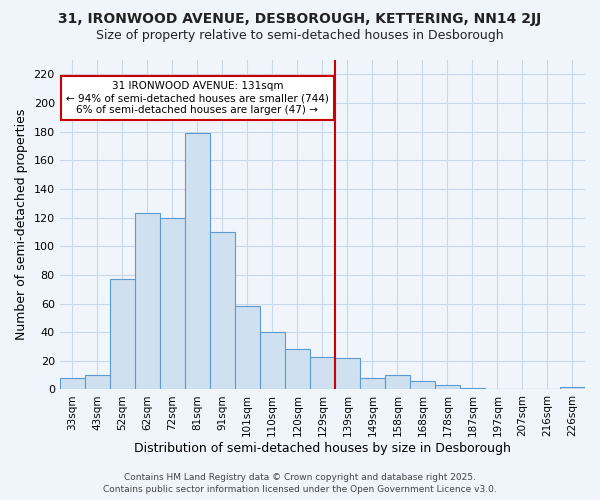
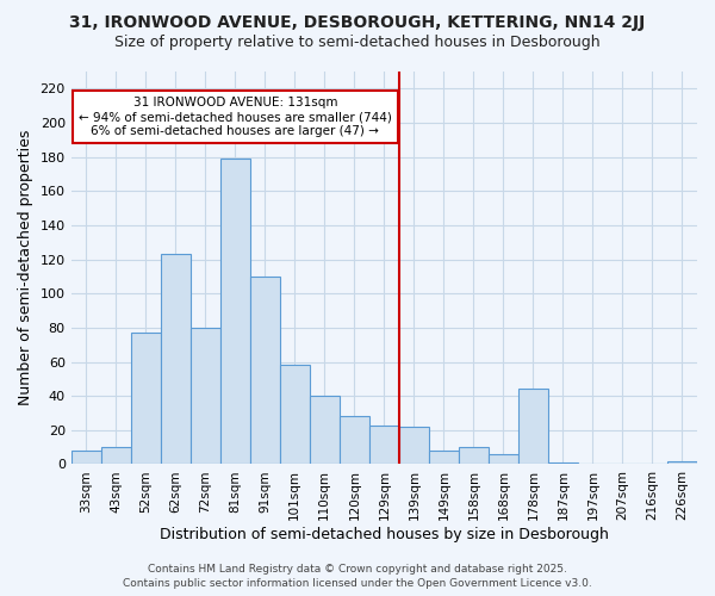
72sqm: 120 -> 80
178sqm: 3 -> 44
